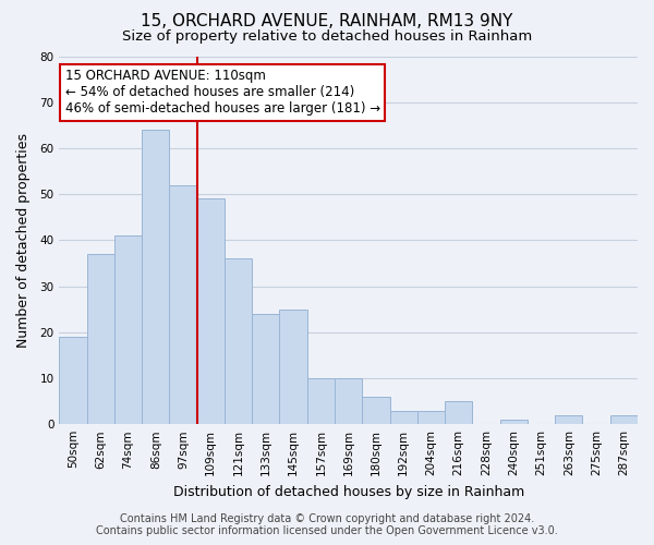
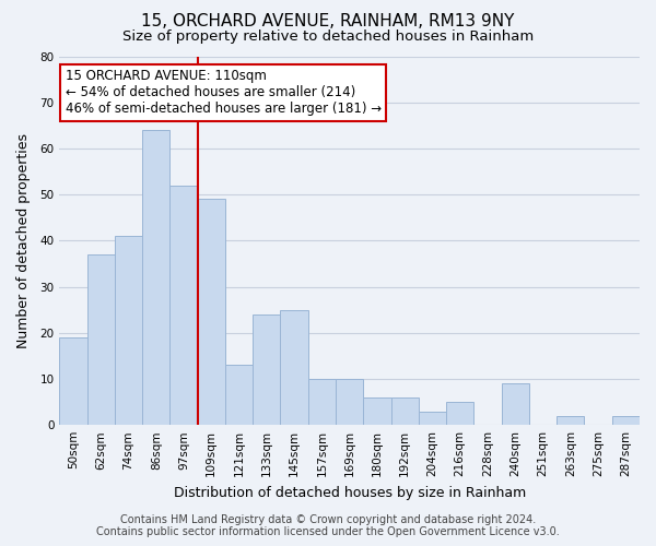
121sqm: 36 -> 13
192sqm: 3 -> 6
240sqm: 1 -> 9
